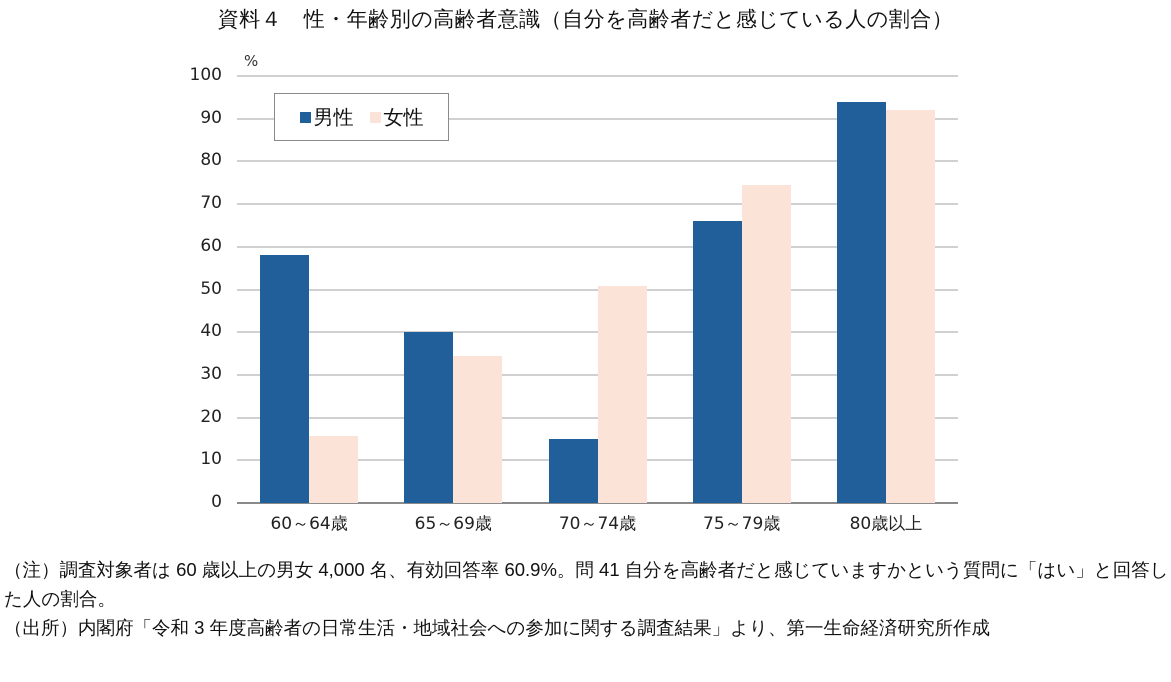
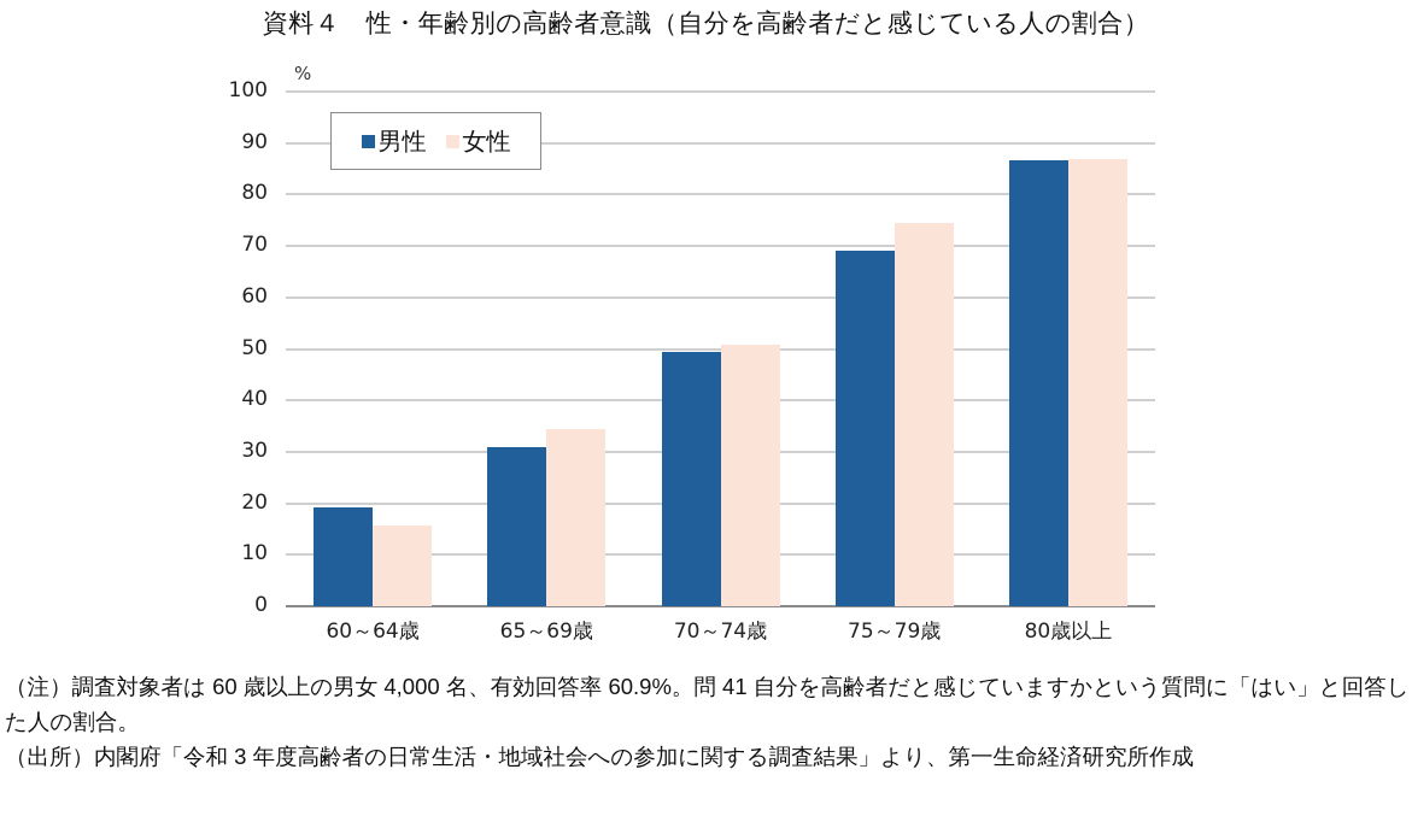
男性/60～64歳: 58 -> 19
男性/65～69歳: 40 -> 31
男性/70～74歳: 15 -> 49
男性/75～79歳: 66 -> 69
男性/80歳以上: 94 -> 87
女性/80歳以上: 92 -> 87
